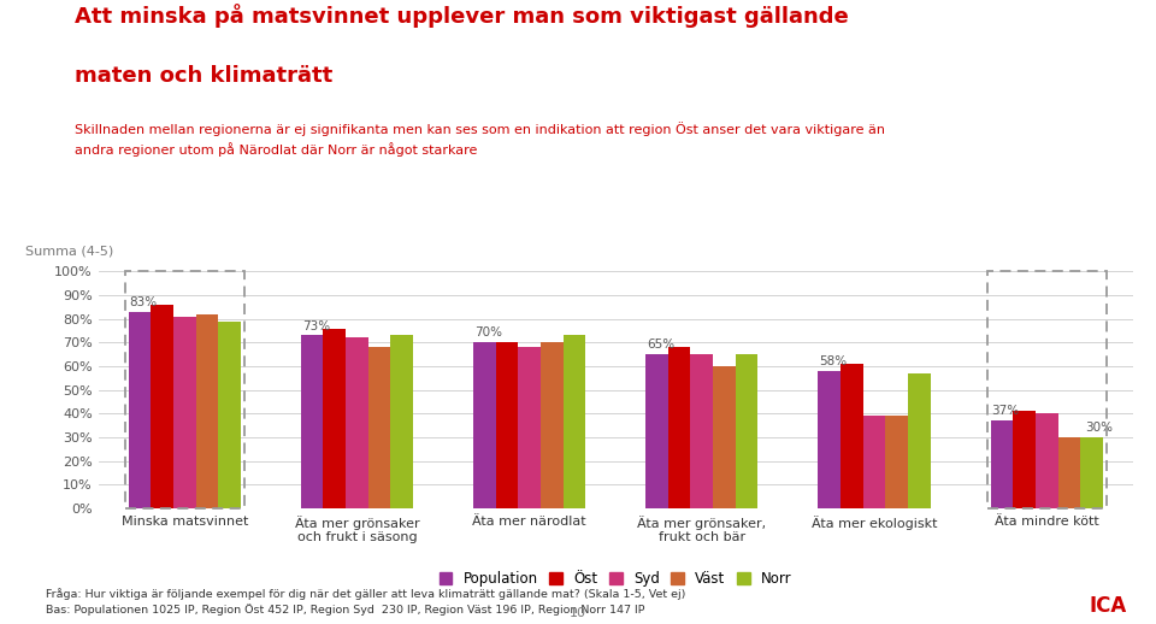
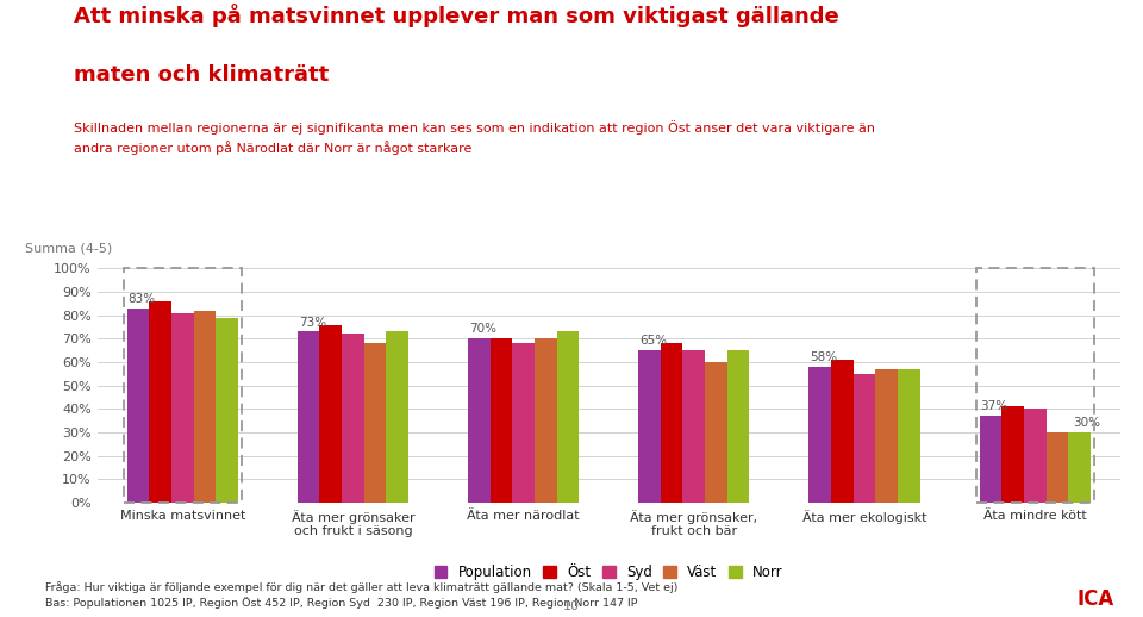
Syd/Äta mer ekologiskt: 39% -> 55%
Väst/Äta mer ekologiskt: 39% -> 57%
